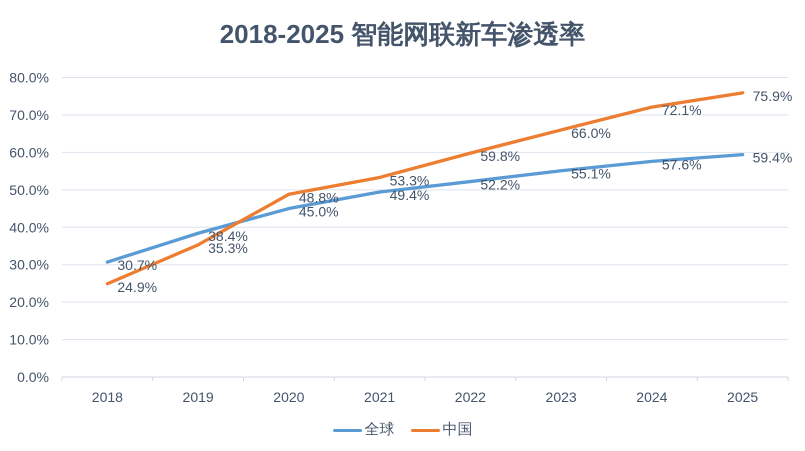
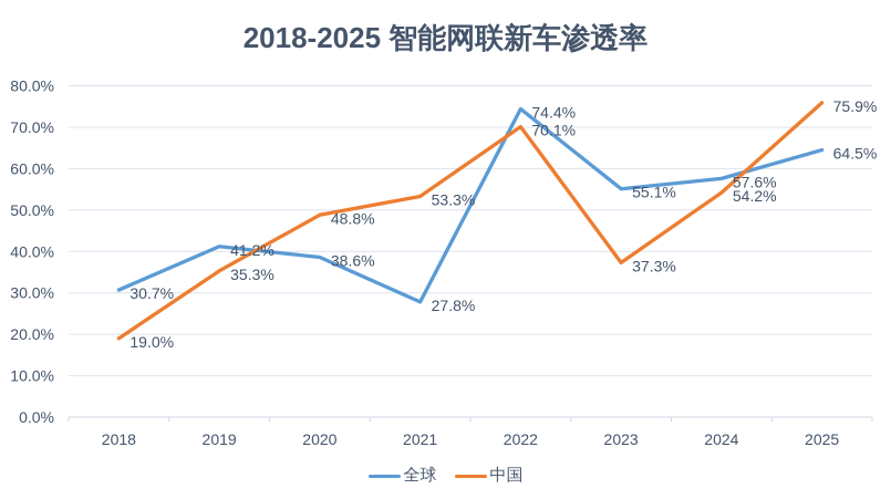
中国/2018: 24.9% -> 19.0%
全球/2019: 38.4% -> 41.2%
全球/2020: 45.0% -> 38.6%
全球/2021: 49.4% -> 27.8%
全球/2022: 52.2% -> 74.4%
中国/2022: 59.8% -> 70.1%
中国/2023: 66.0% -> 37.3%
中国/2024: 72.1% -> 54.2%
全球/2025: 59.4% -> 64.5%
